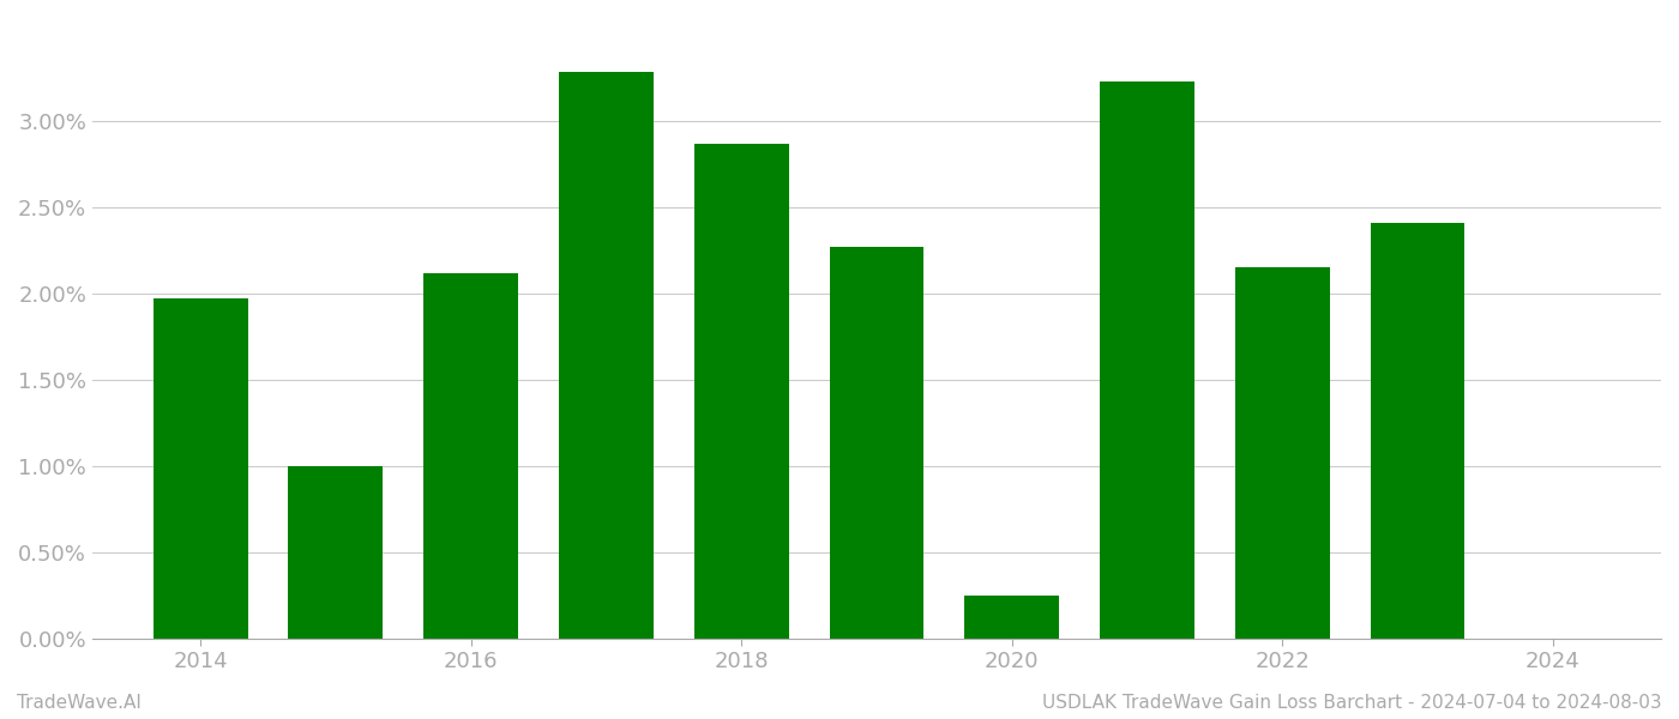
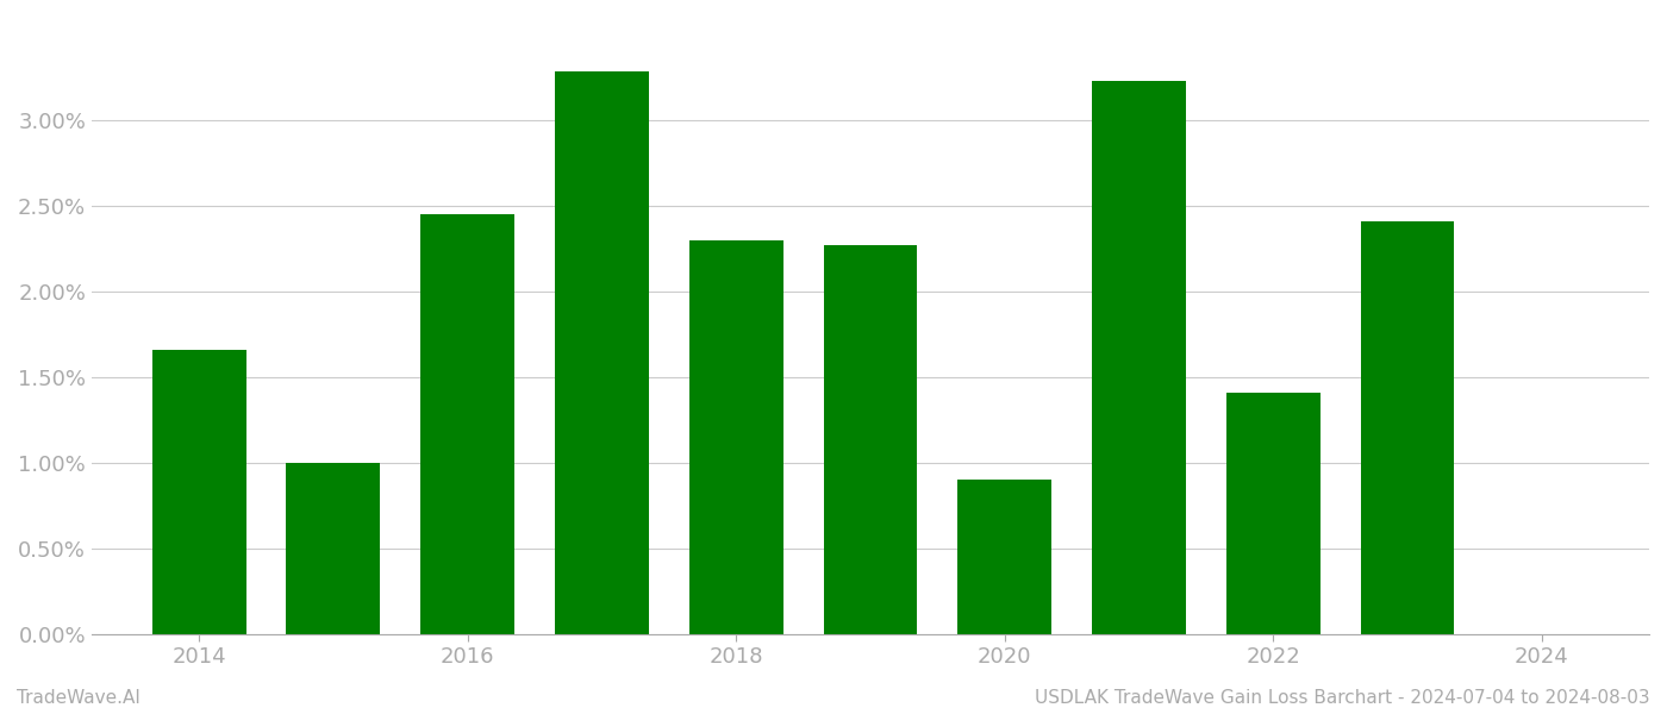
2014: 1.97% -> 1.66%
2016: 2.12% -> 2.45%
2018: 2.87% -> 2.30%
2020: 0.25% -> 0.90%
2022: 2.15% -> 1.41%
